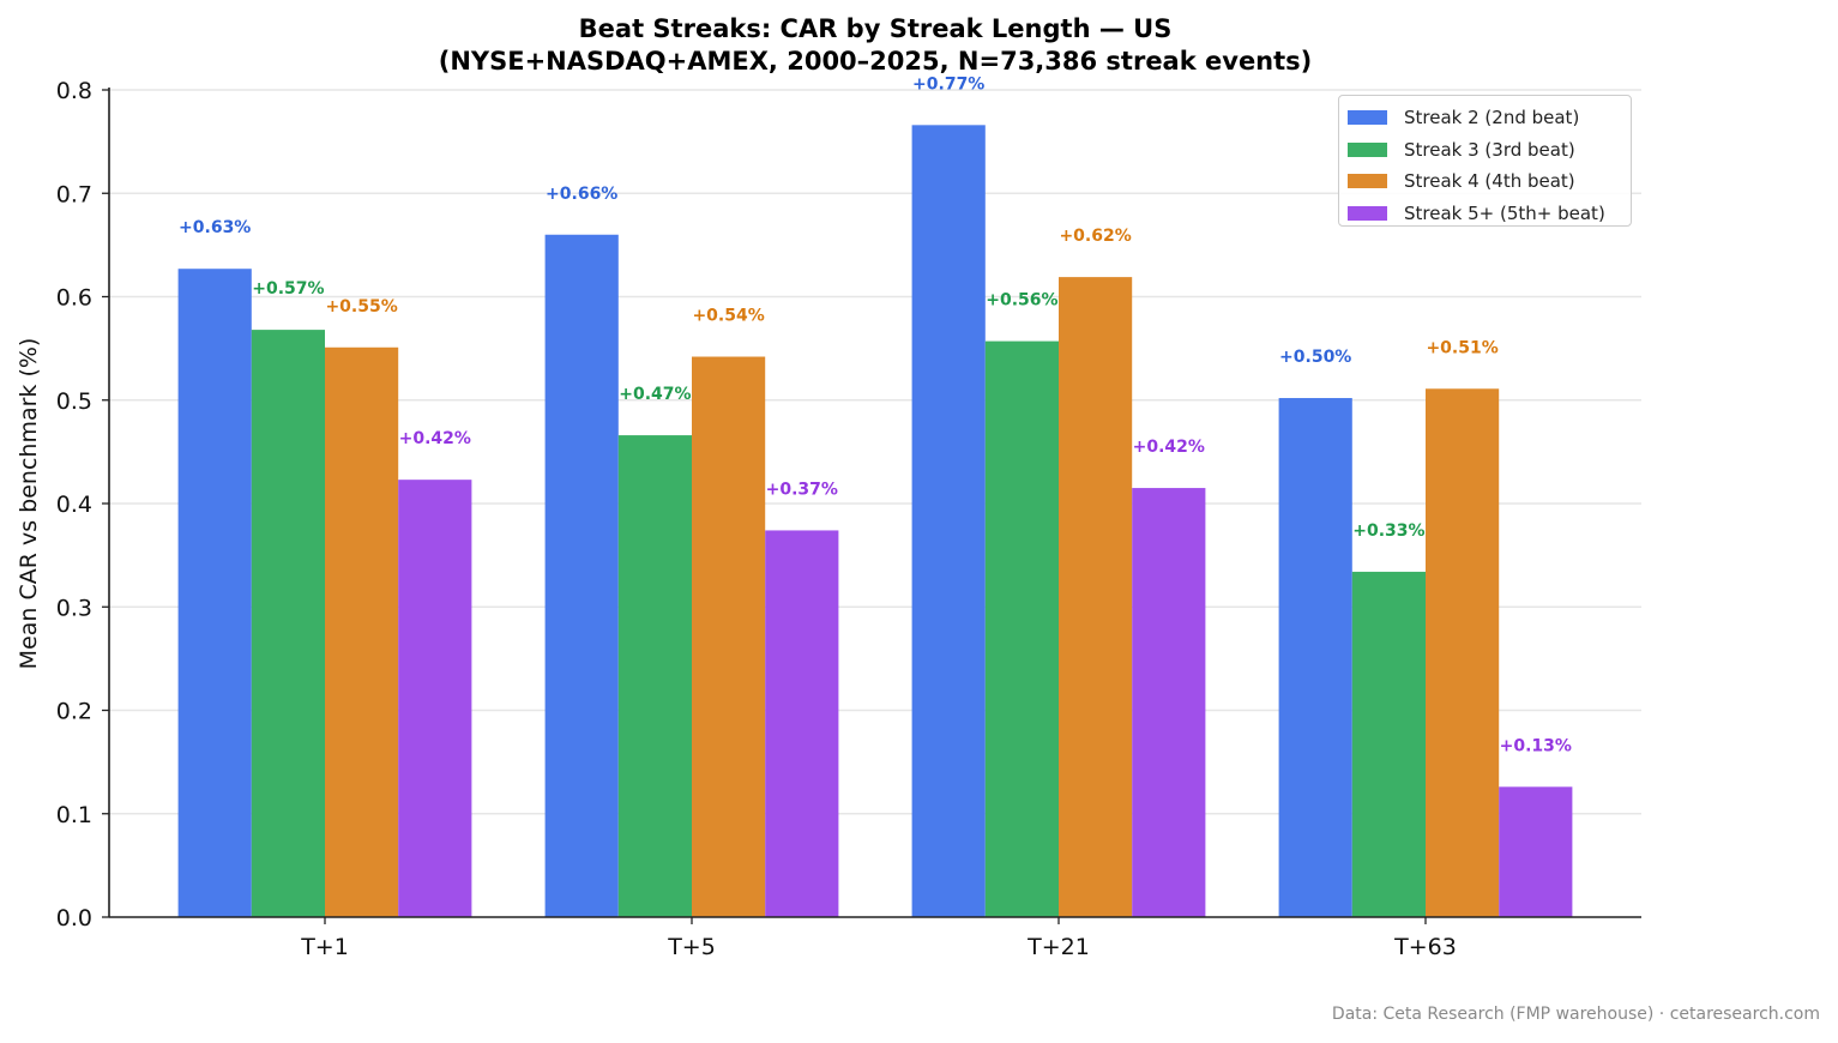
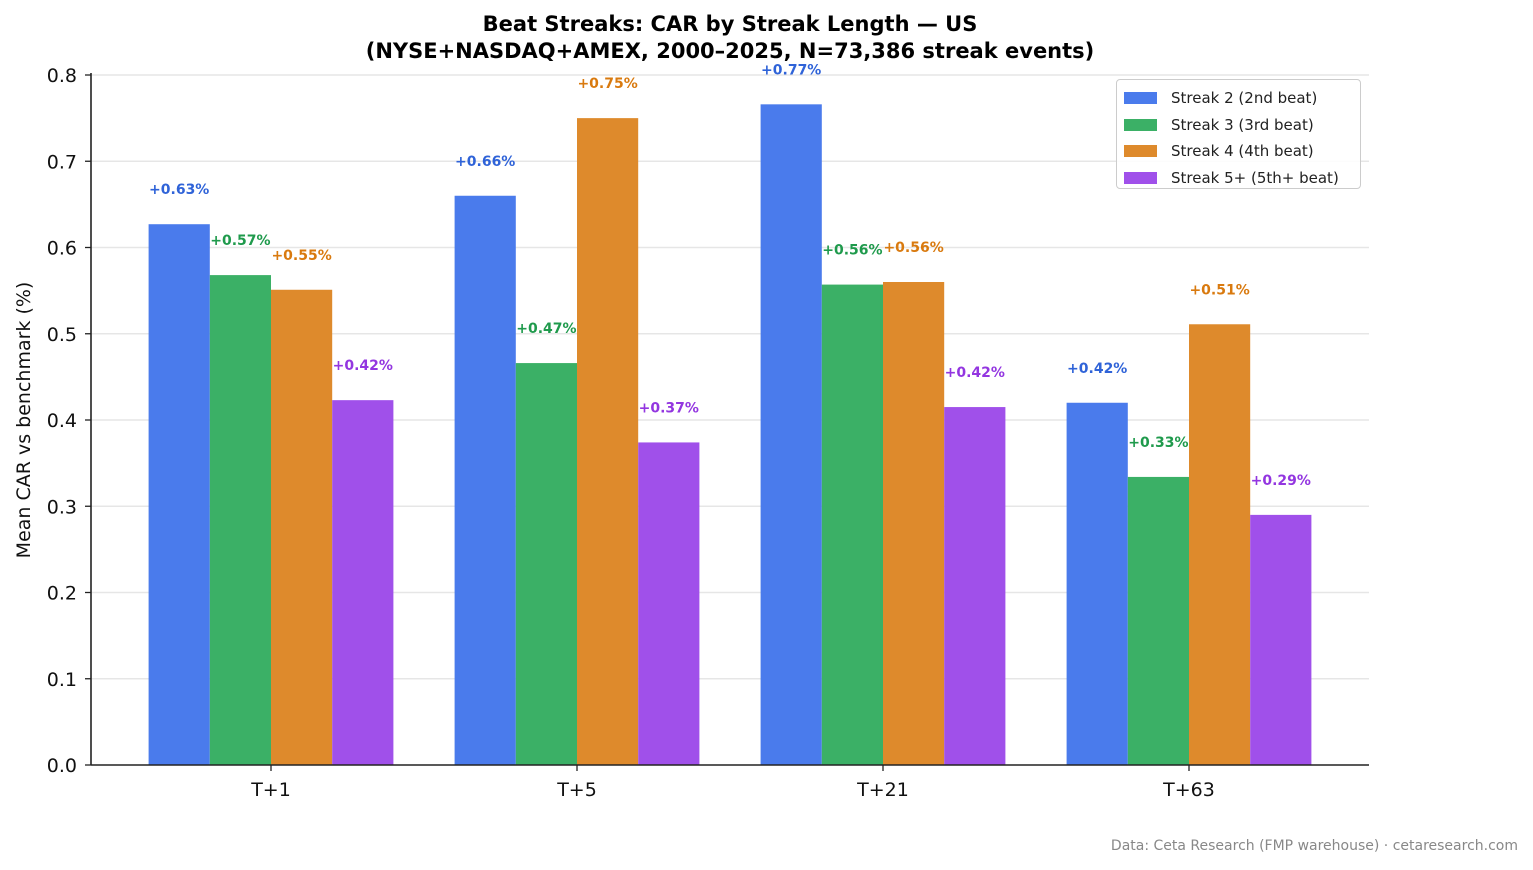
Streak 4 (4th beat)/T+5: +0.54% -> +0.75%
Streak 4 (4th beat)/T+21: +0.62% -> +0.56%
Streak 2 (2nd beat)/T+63: +0.50% -> +0.42%
Streak 5+ (5th+ beat)/T+63: +0.13% -> +0.29%
